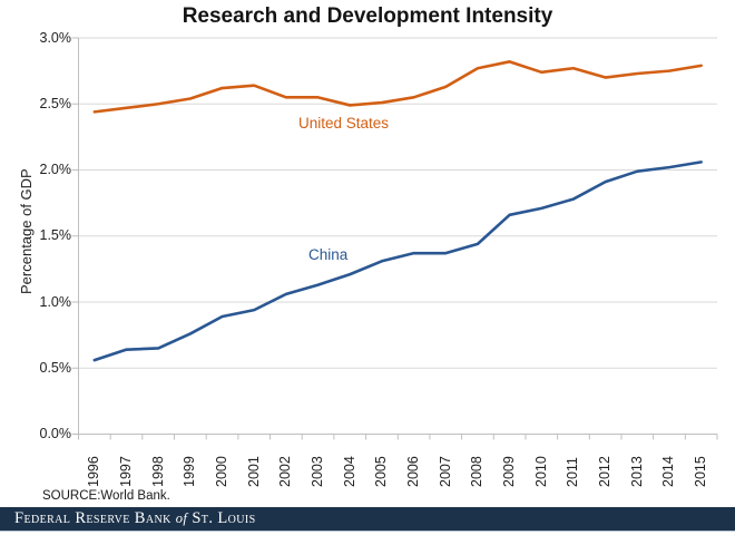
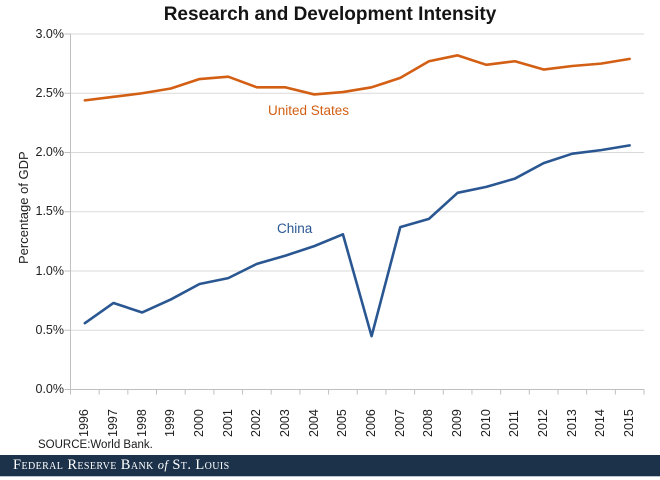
China/1997: 0.64% -> 0.73%
China/2006: 1.37% -> 0.45%
